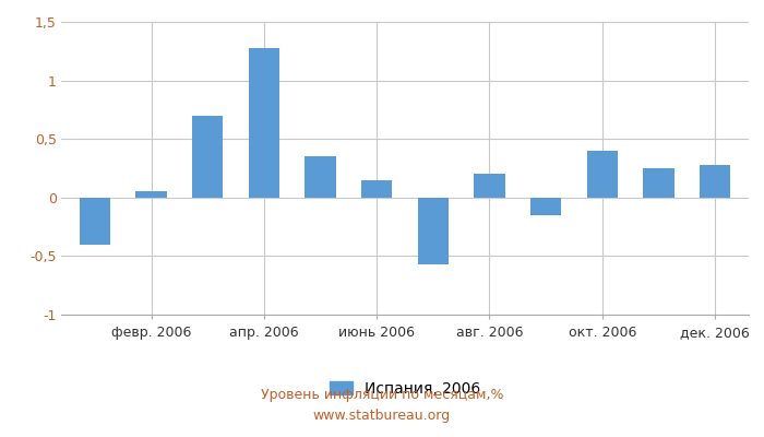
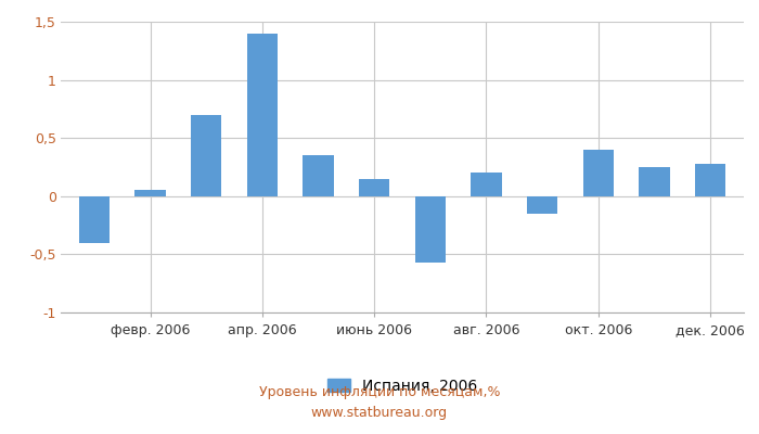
апр. 2006: 1,28 -> 1,40
